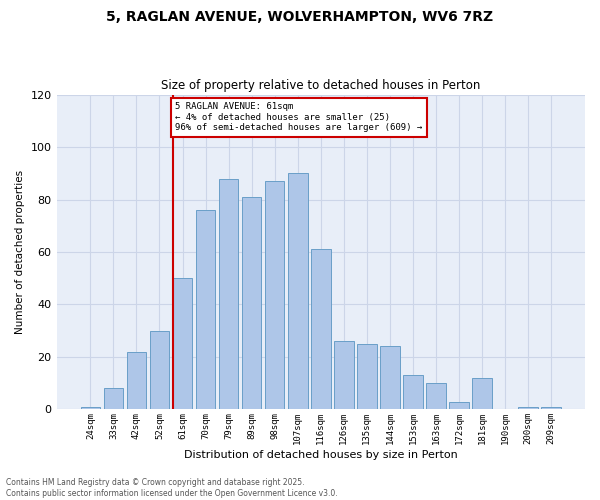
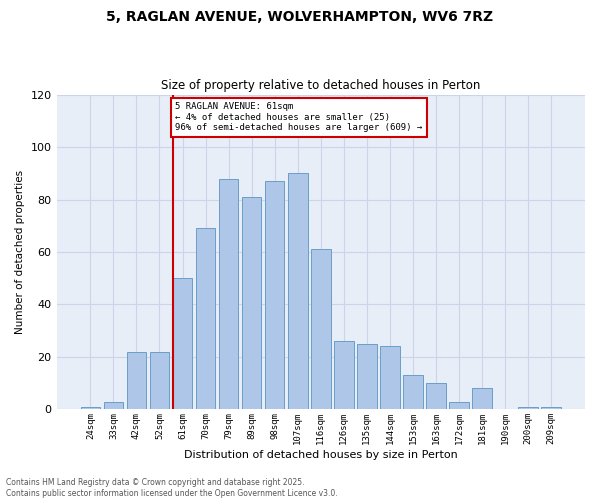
33sqm: 8 -> 3
52sqm: 30 -> 22
70sqm: 76 -> 69
181sqm: 12 -> 8
